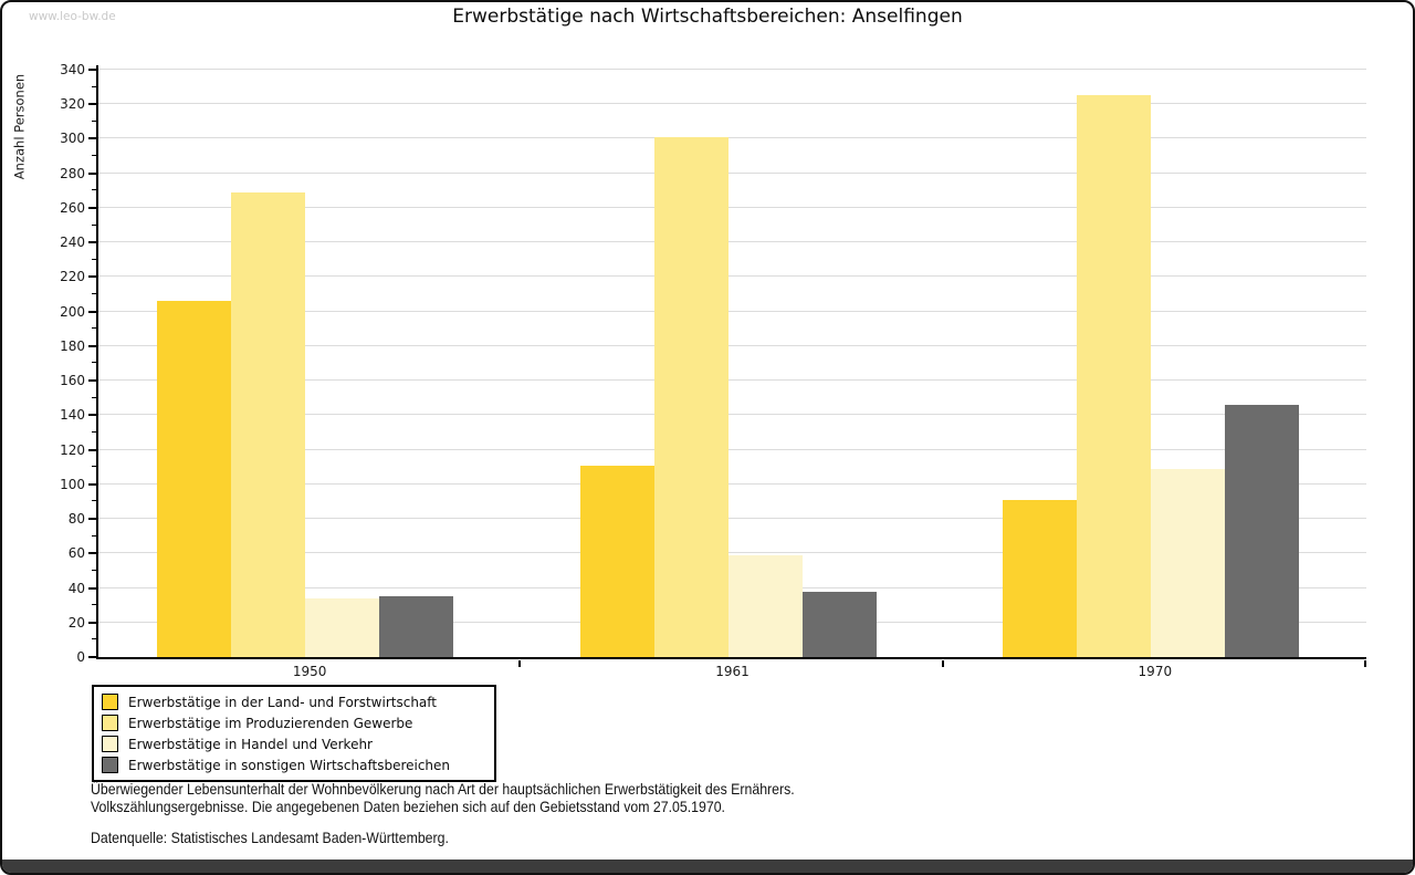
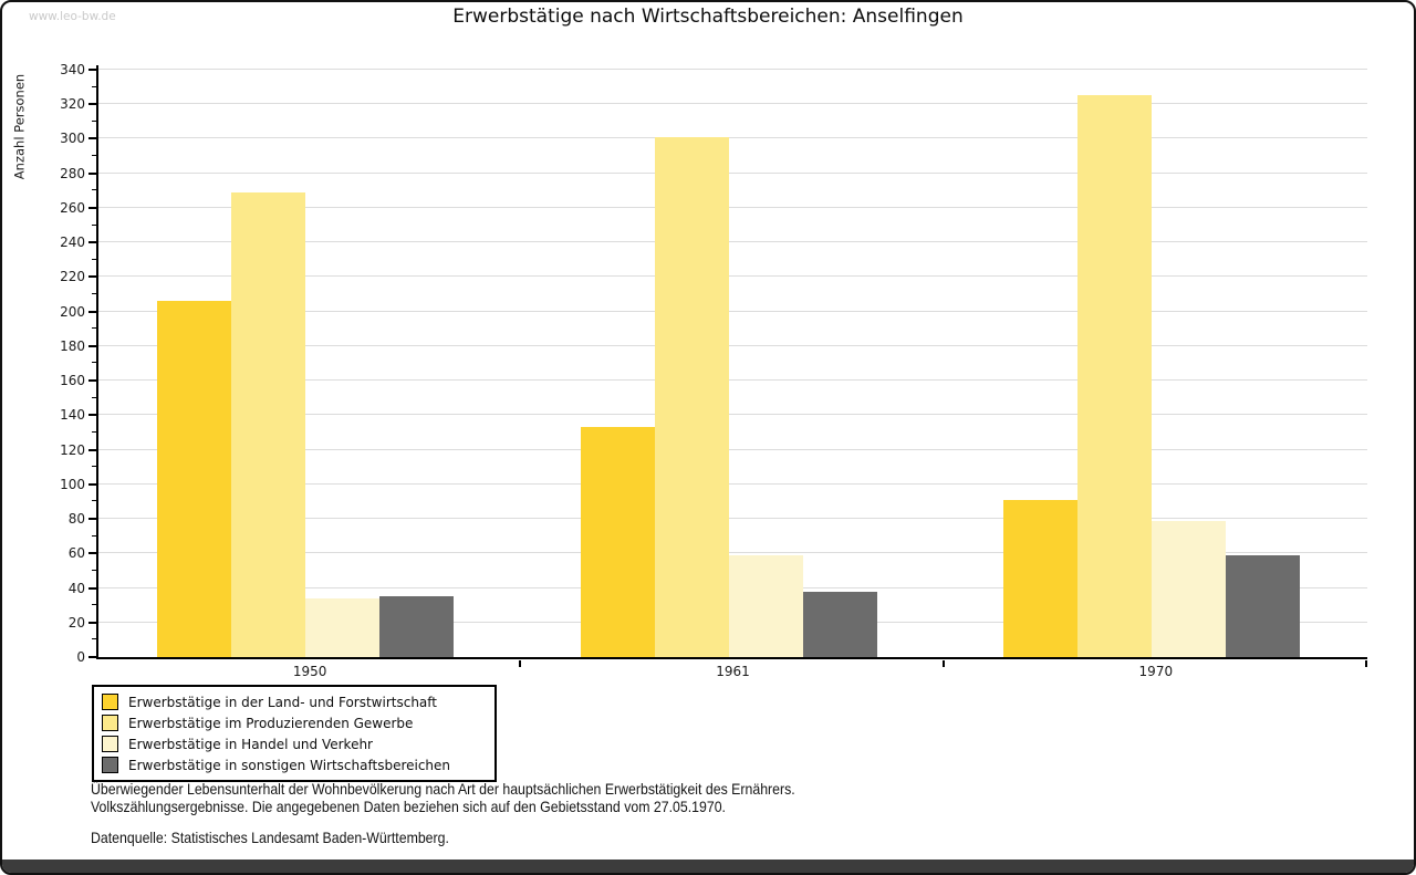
Erwerbstätige in der Land- und Forstwirtschaft/1961: 111 -> 133
Erwerbstätige in Handel und Verkehr/1970: 109 -> 79
Erwerbstätige in sonstigen Wirtschaftsbereichen/1970: 146 -> 59
